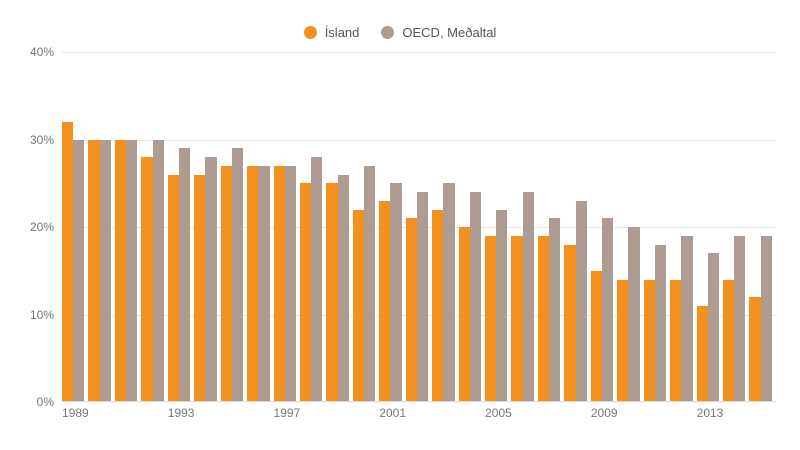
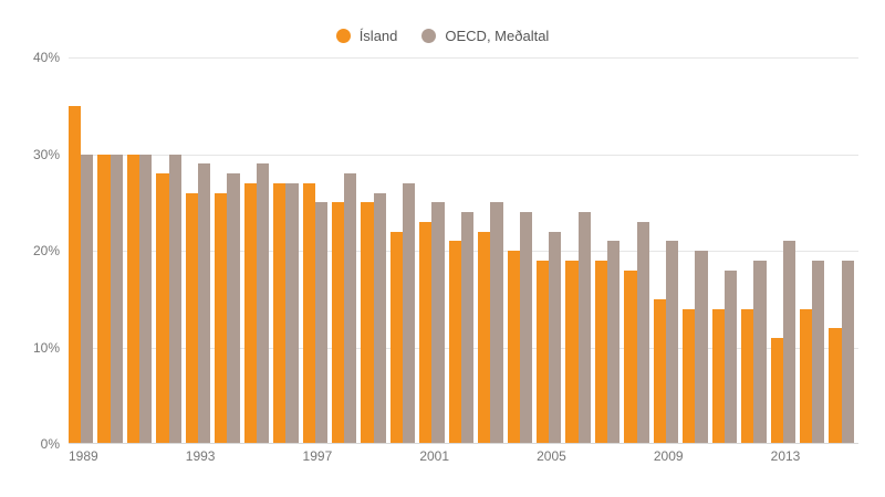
Ísland/1989: 32% -> 35%
OECD, Meðaltal/1997: 27% -> 25%
OECD, Meðaltal/2013: 17% -> 21%
